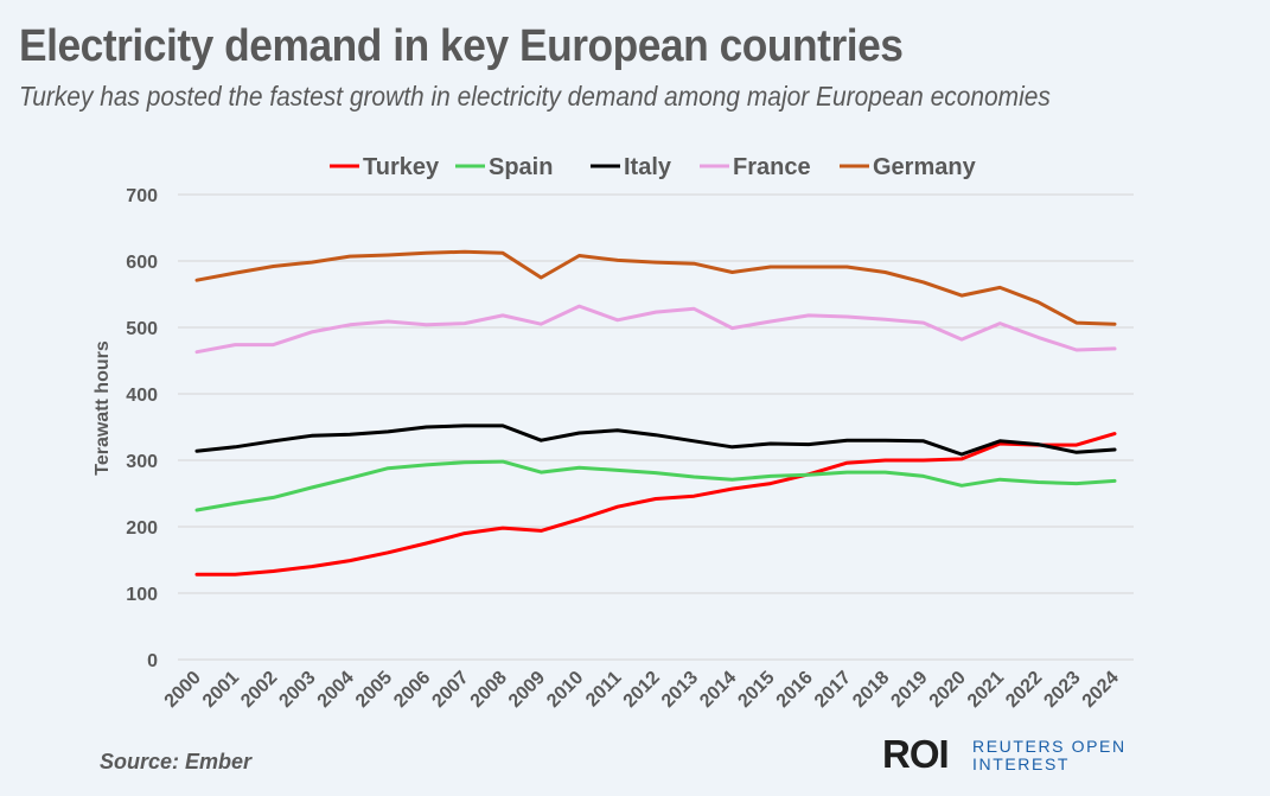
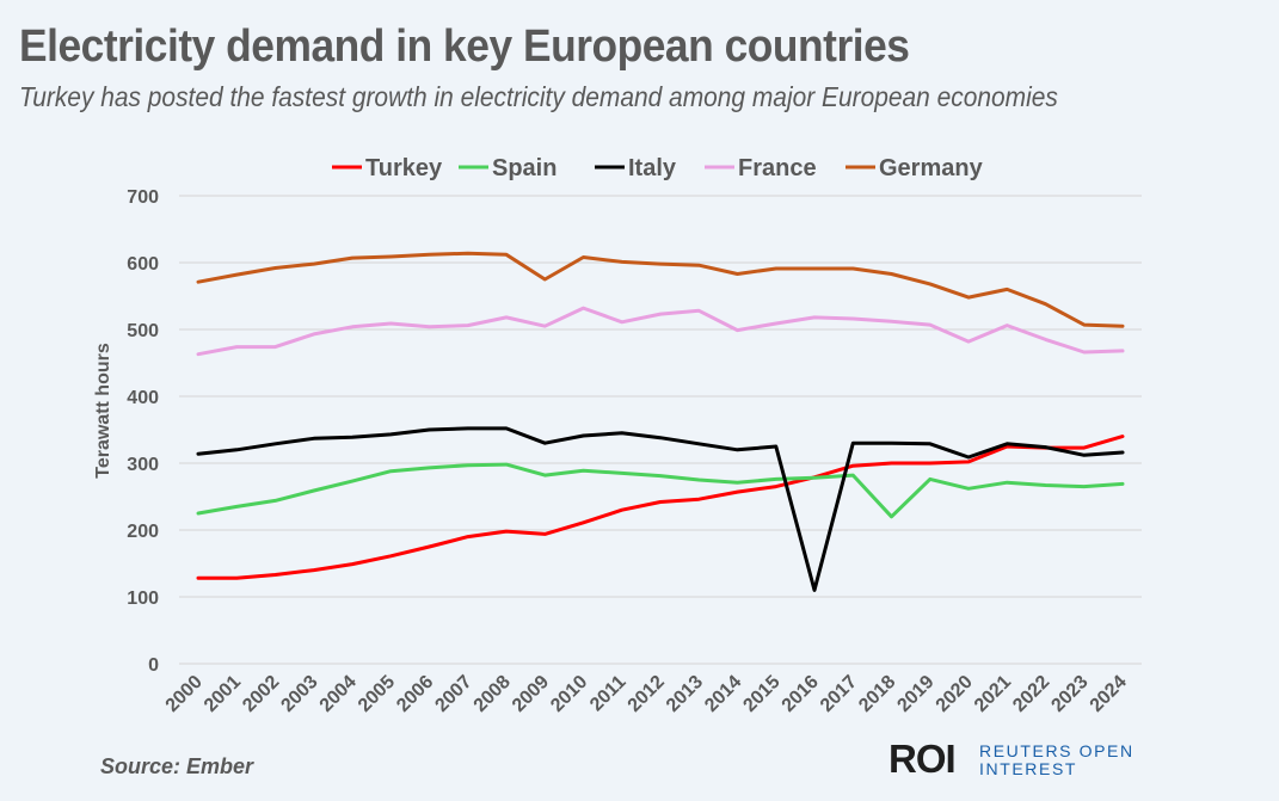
Italy/2016: 320 -> 110
Spain/2018: 280 -> 220
